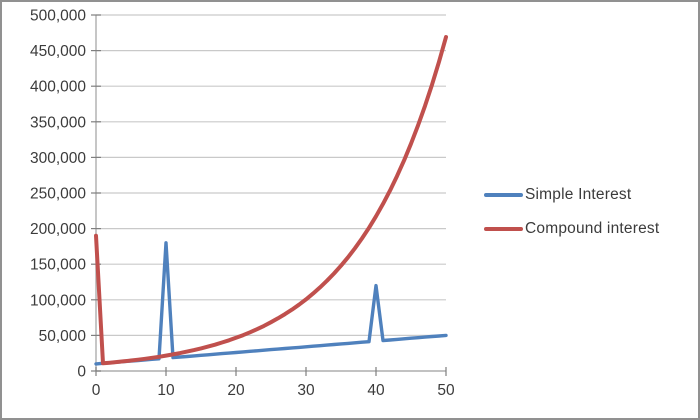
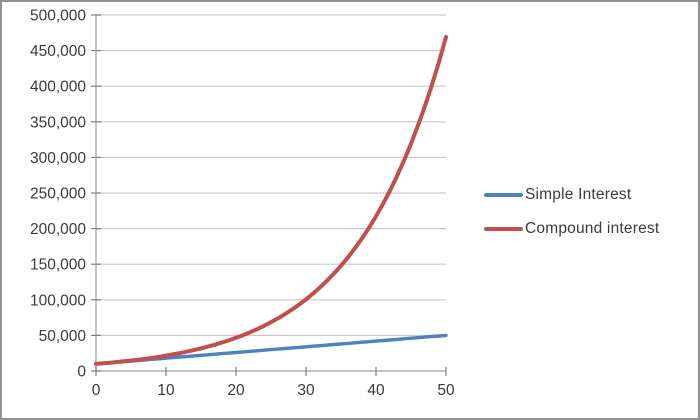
Compound interest/0: 190000 -> 10000
Simple Interest/10: 180000 -> 20000
Simple Interest/40: 120000 -> 40000
